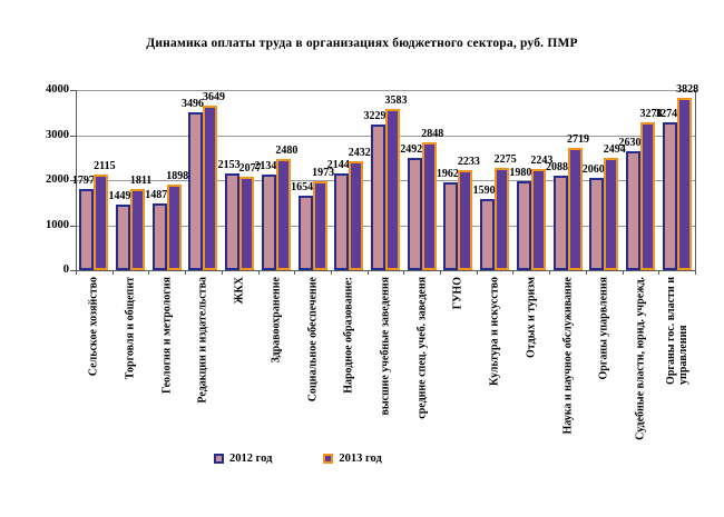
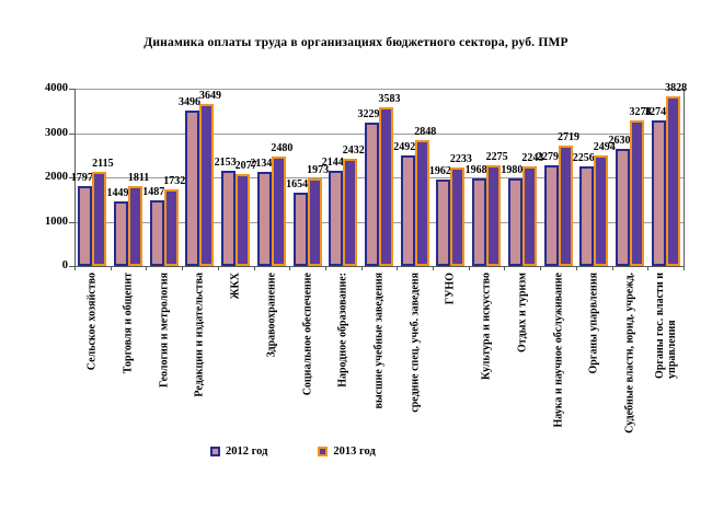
2013 год/Геология и метрология: 1898 -> 1732
2012 год/Культура и искусство: 1590 -> 1968
2012 год/Наука и научное обслуживание: 2088 -> 2279
2012 год/Органы упарвления: 2060 -> 2256
